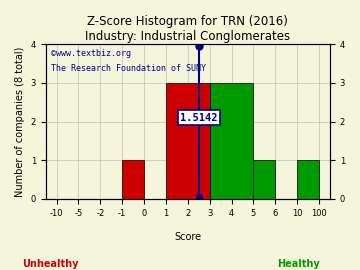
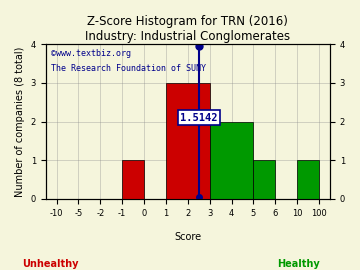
4: 3 -> 2
